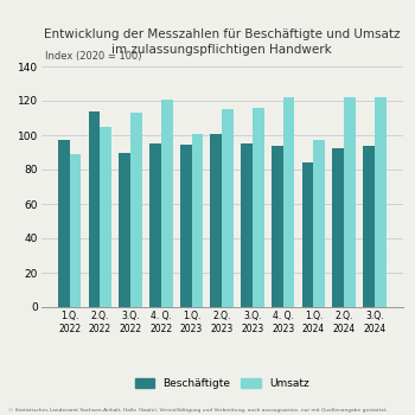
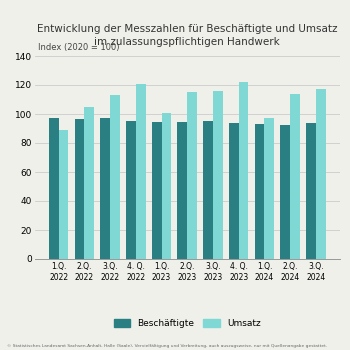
Beschäftigte/2.Q. 2022: 114 -> 96
Beschäftigte/3.Q. 2022: 90 -> 98
Beschäftigte/2.Q. 2023: 101 -> 94
Beschäftigte/1.Q. 2024: 84 -> 93
Umsatz/2.Q. 2024: 122 -> 114
Umsatz/3.Q. 2024: 122 -> 117
